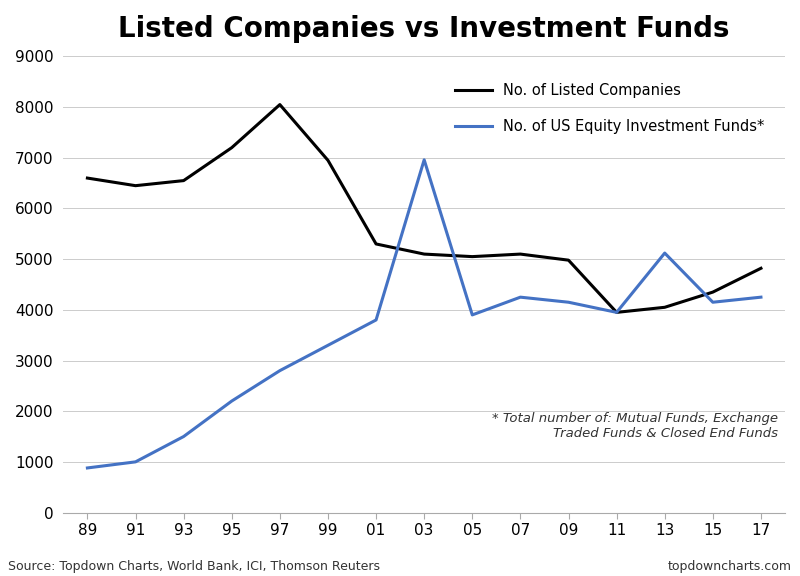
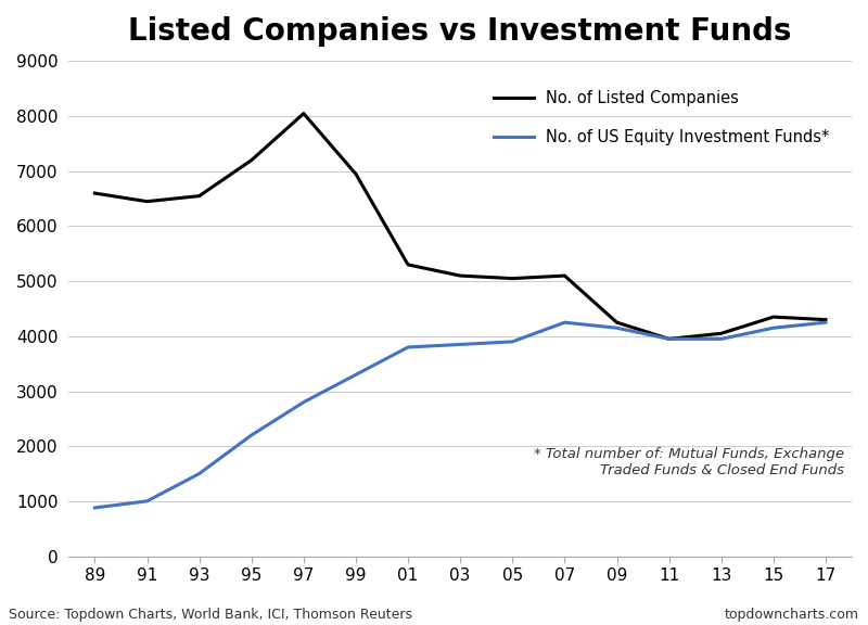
No. of US Equity Investment Funds*/03: 6960 -> 3850
No. of Listed Companies/09: 4980 -> 4250
No. of US Equity Investment Funds*/13: 5120 -> 3950
No. of Listed Companies/17: 4820 -> 4300
